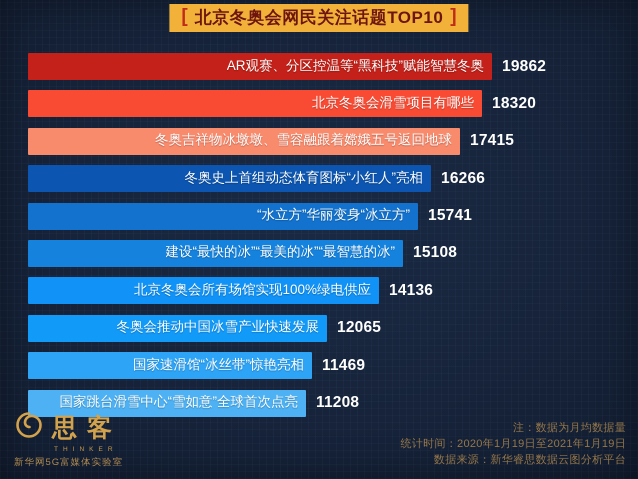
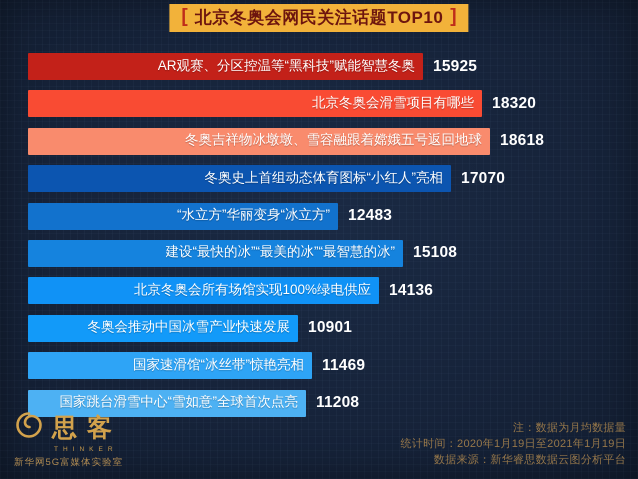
AR观赛、分区控温等“黑科技”赋能智慧冬奥: 19862 -> 15925
冬奥吉祥物冰墩墩、雪容融跟着嫦娥五号返回地球: 17415 -> 18618
冬奥史上首组动态体育图标“小红人”亮相: 16266 -> 17070
“水立方”华丽变身“冰立方”: 15741 -> 12483
冬奥会推动中国冰雪产业快速发展: 12065 -> 10901
